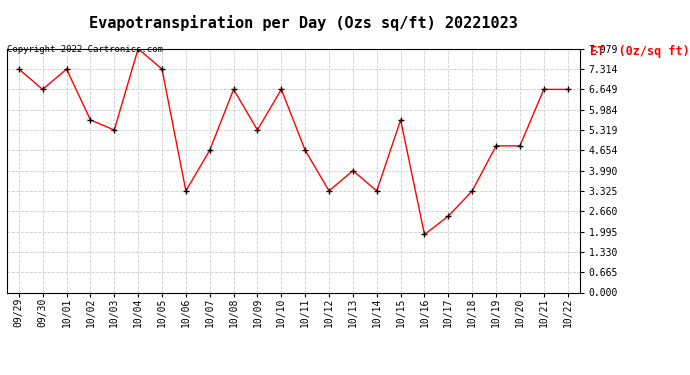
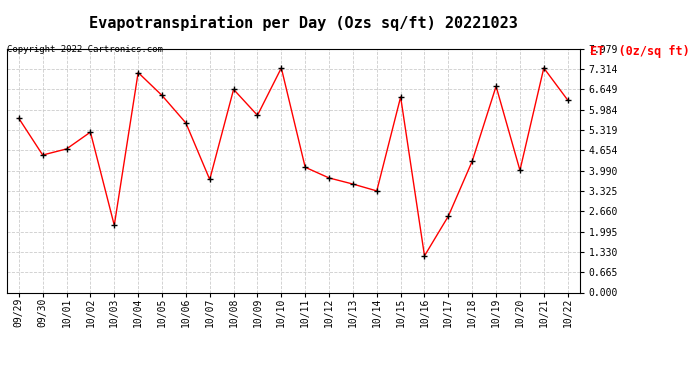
09/29: 7.31 -> 5.70
09/30: 6.65 -> 4.50
10/01: 7.31 -> 4.70
10/02: 5.65 -> 5.25
10/03: 5.32 -> 2.20
10/04: 7.98 -> 7.20
10/05: 7.31 -> 6.45
10/06: 3.33 -> 5.55
10/07: 4.65 -> 3.70
10/09: 5.32 -> 5.80
10/10: 6.65 -> 7.35
10/11: 4.66 -> 4.10
10/12: 3.33 -> 3.75
10/13: 3.99 -> 3.55
10/15: 5.65 -> 6.40
10/16: 1.90 -> 1.20
10/18: 3.33 -> 4.30
10/19: 4.80 -> 6.75
10/20: 4.80 -> 4.00
10/21: 6.65 -> 7.35
10/22: 6.65 -> 6.30
